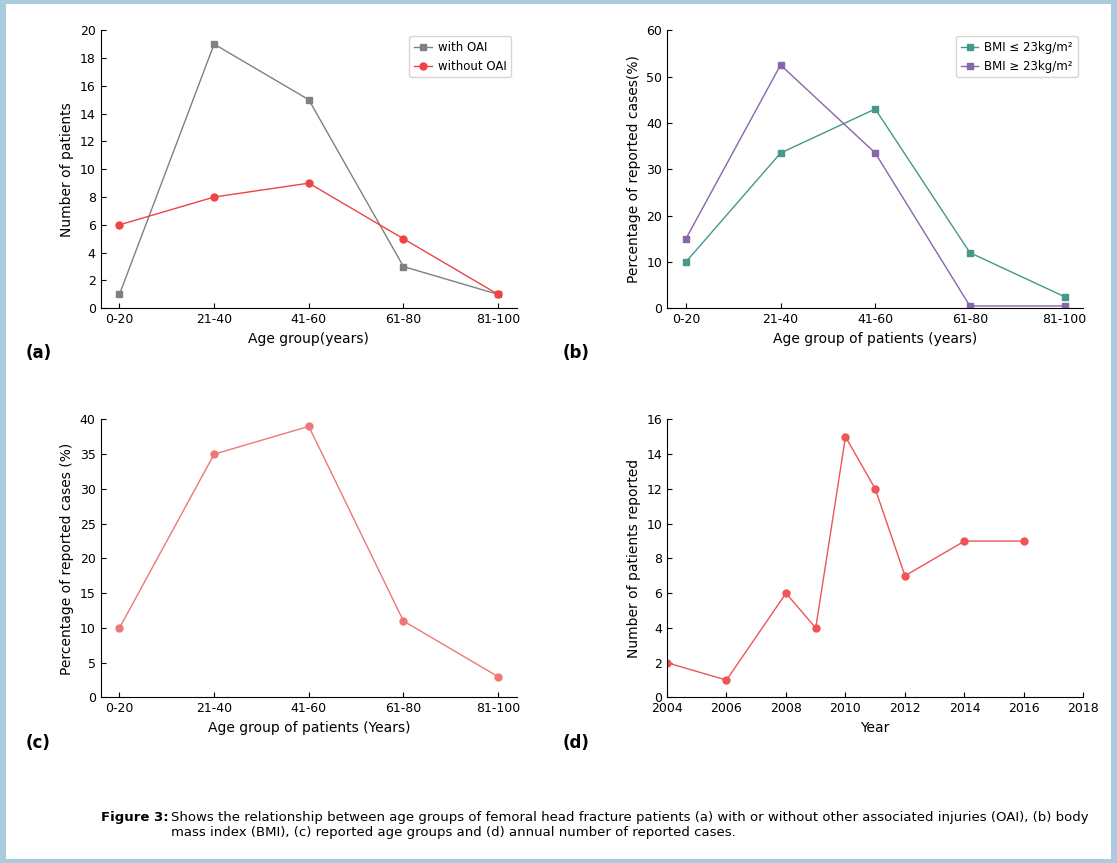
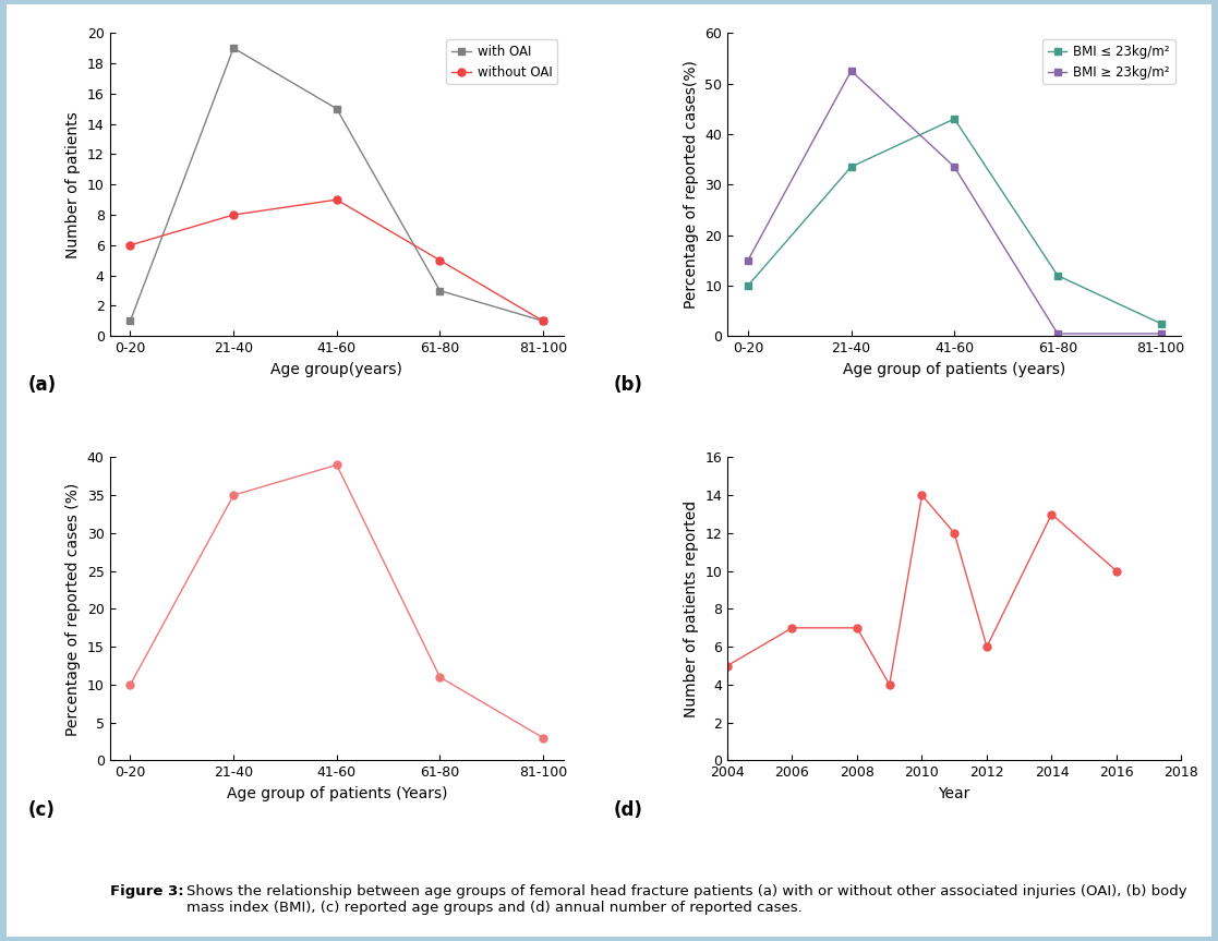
2004: 2 -> 5
2006: 1 -> 7
2008: 6 -> 7
2010: 15 -> 14
2012: 7 -> 6
2014: 9 -> 13
2016: 9 -> 10
